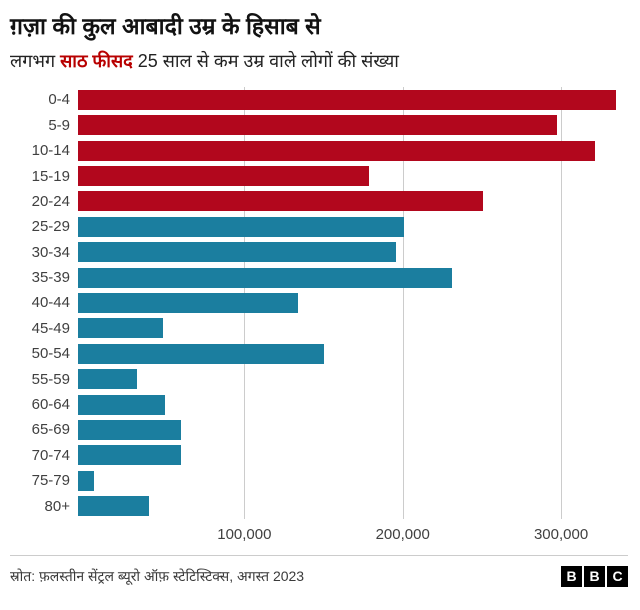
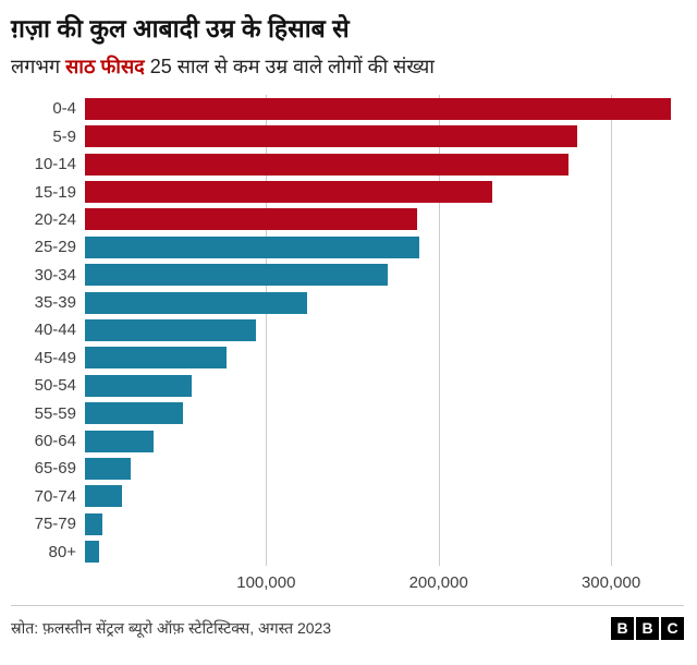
5-9: 298000 -> 281000
10-14: 322000 -> 276000
15-19: 181000 -> 233000
20-24: 252000 -> 190000
25-29: 203000 -> 191000
30-34: 198000 -> 173000
35-39: 233000 -> 127000
40-44: 137000 -> 98000
45-49: 53000 -> 81000
50-54: 153000 -> 61000
55-59: 37000 -> 56000
60-64: 54000 -> 39000
65-69: 64000 -> 26000
70-74: 64000 -> 21000
80+: 44000 -> 8000
